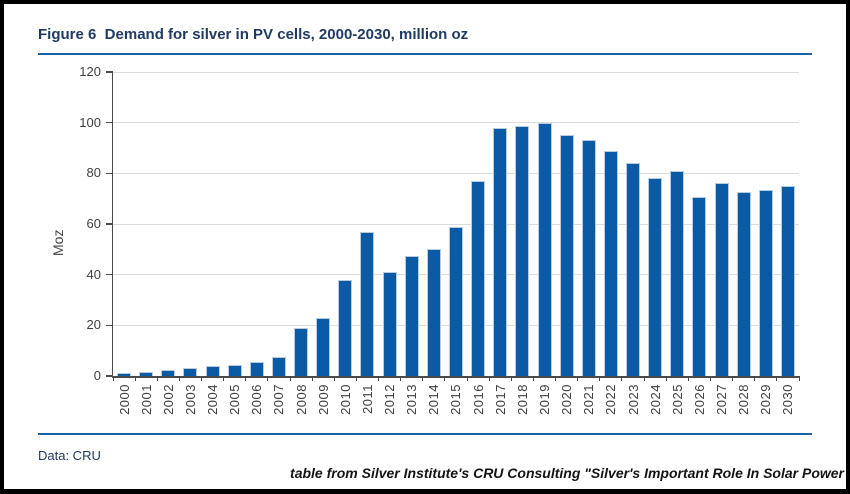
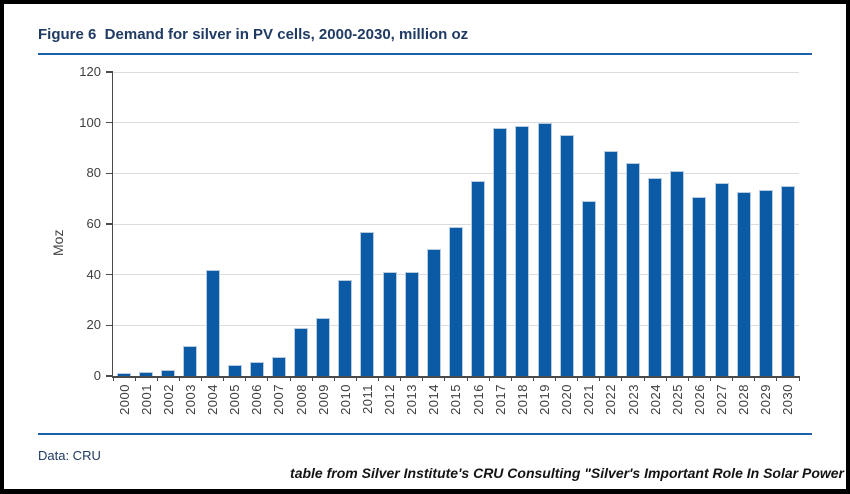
2003: 3 -> 12
2004: 4 -> 42
2013: 48 -> 41
2021: 93 -> 69
